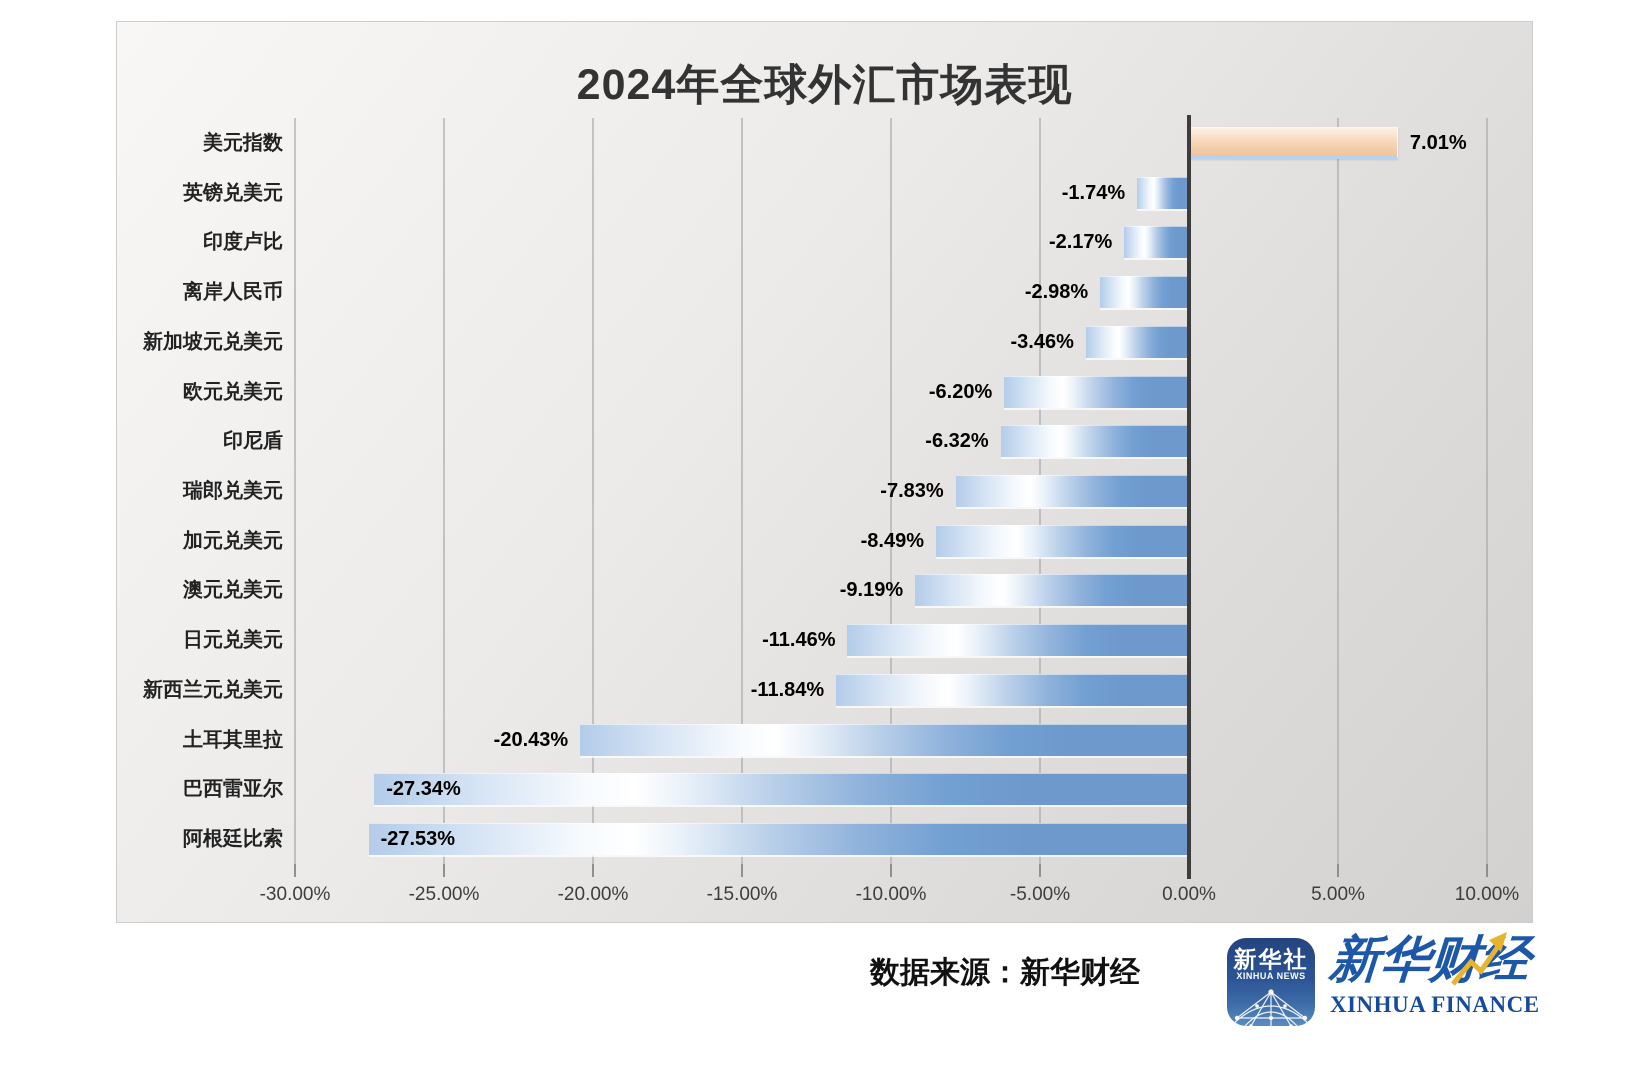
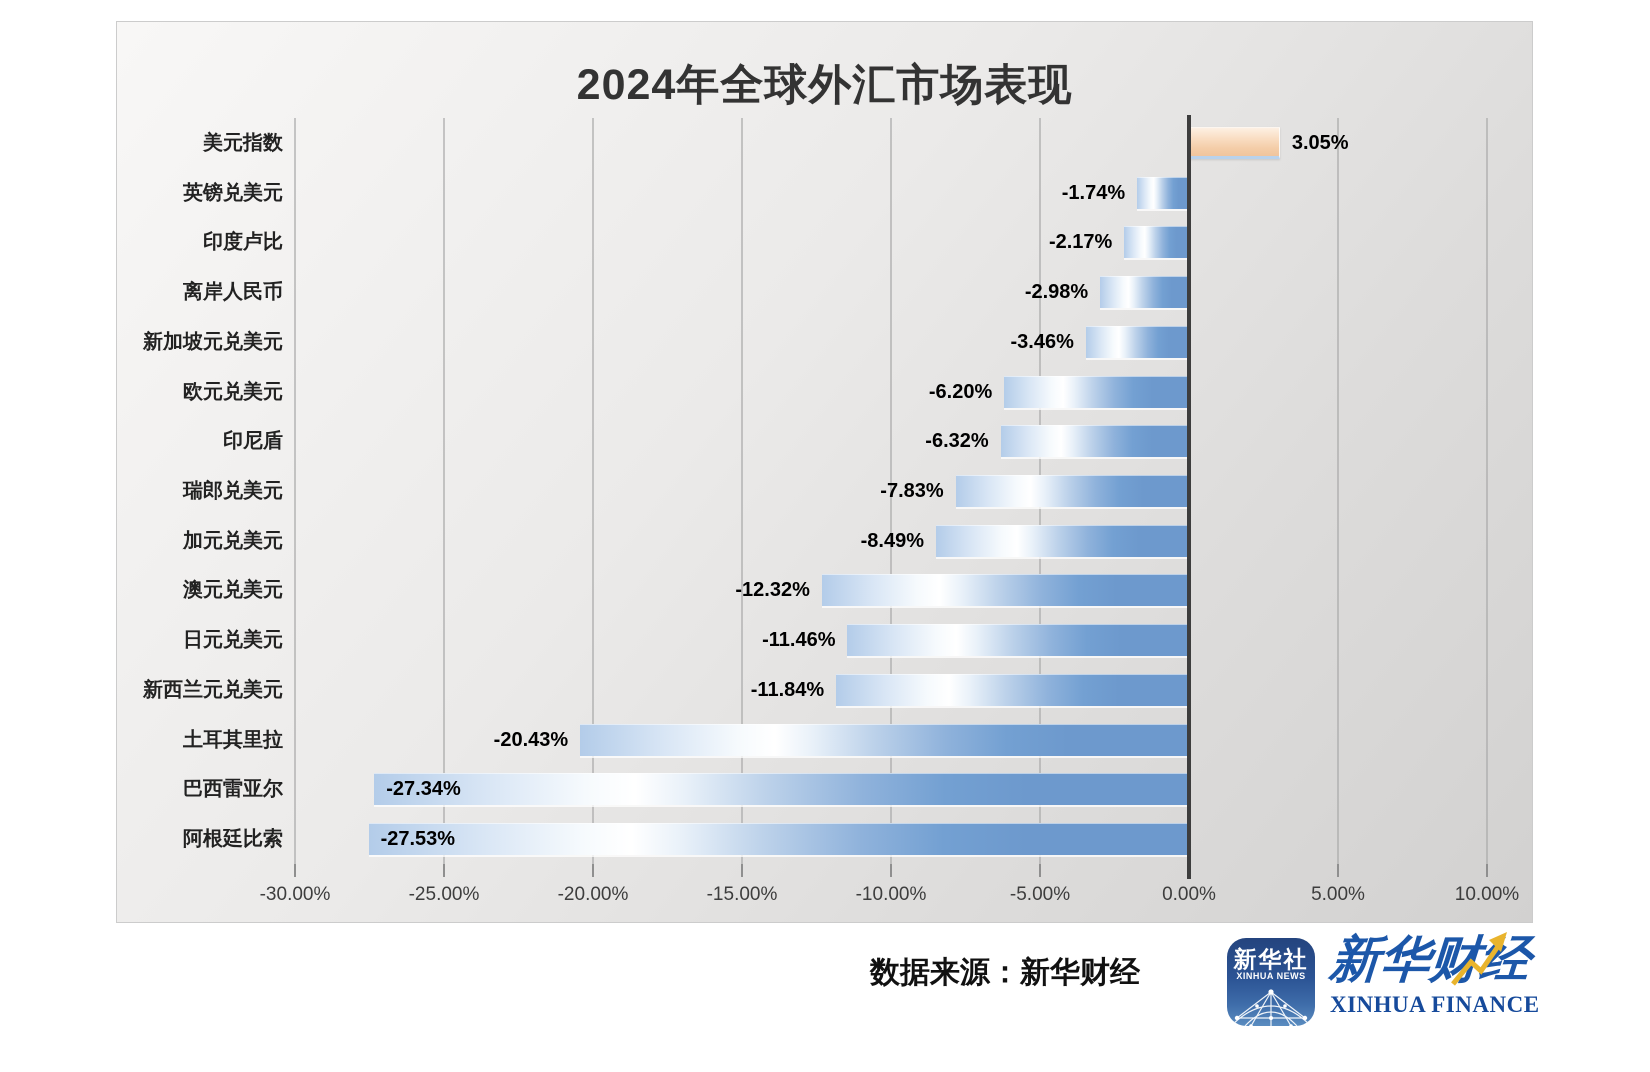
美元指数: 7.01% -> 3.05%
澳元兑美元: -9.19% -> -12.32%
